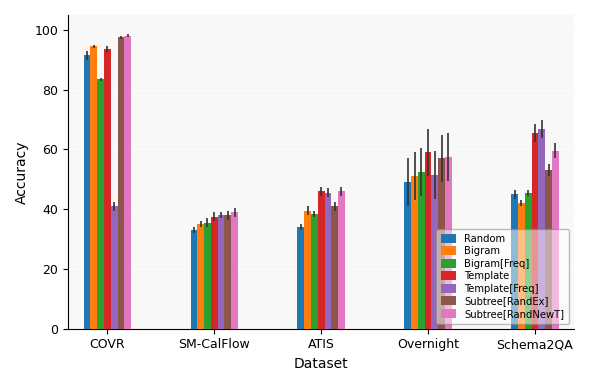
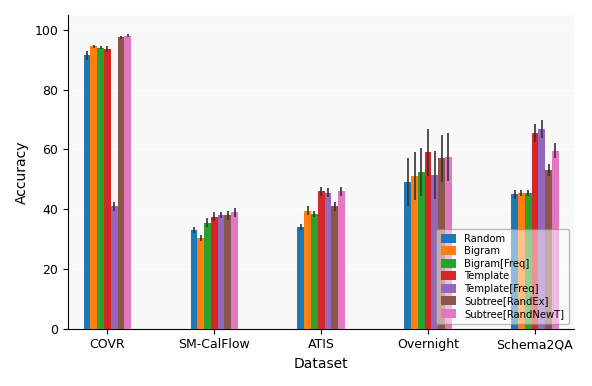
Bigram[Freq]/COVR: 83.5 -> 94.0
Bigram/SM-CalFlow: 35.0 -> 30.5
Bigram/Schema2QA: 42.0 -> 45.5
